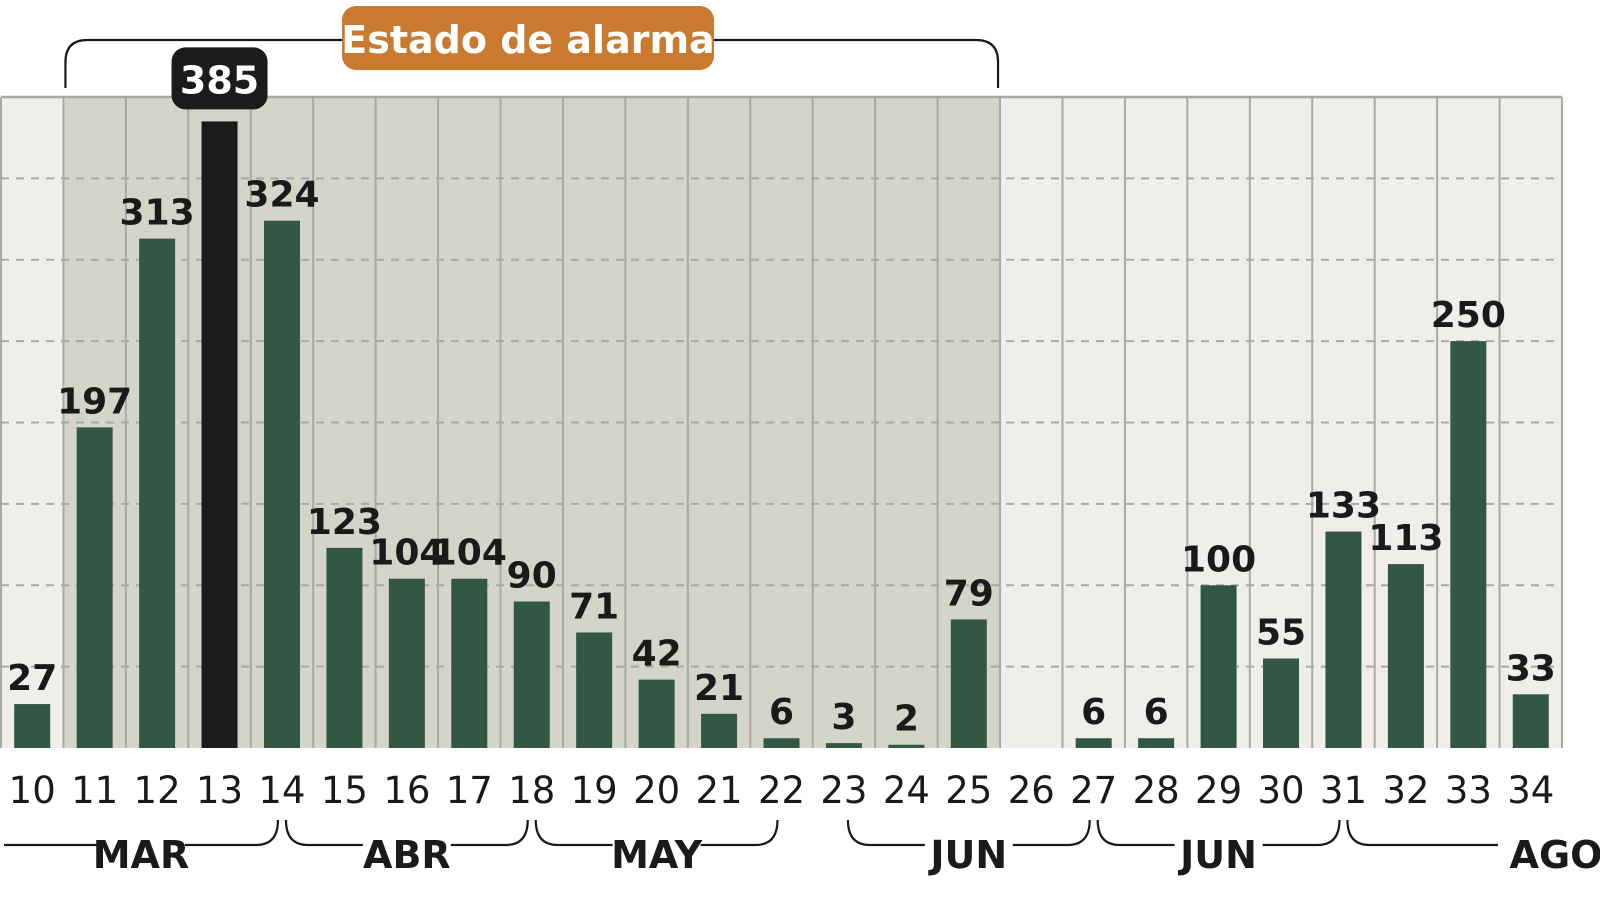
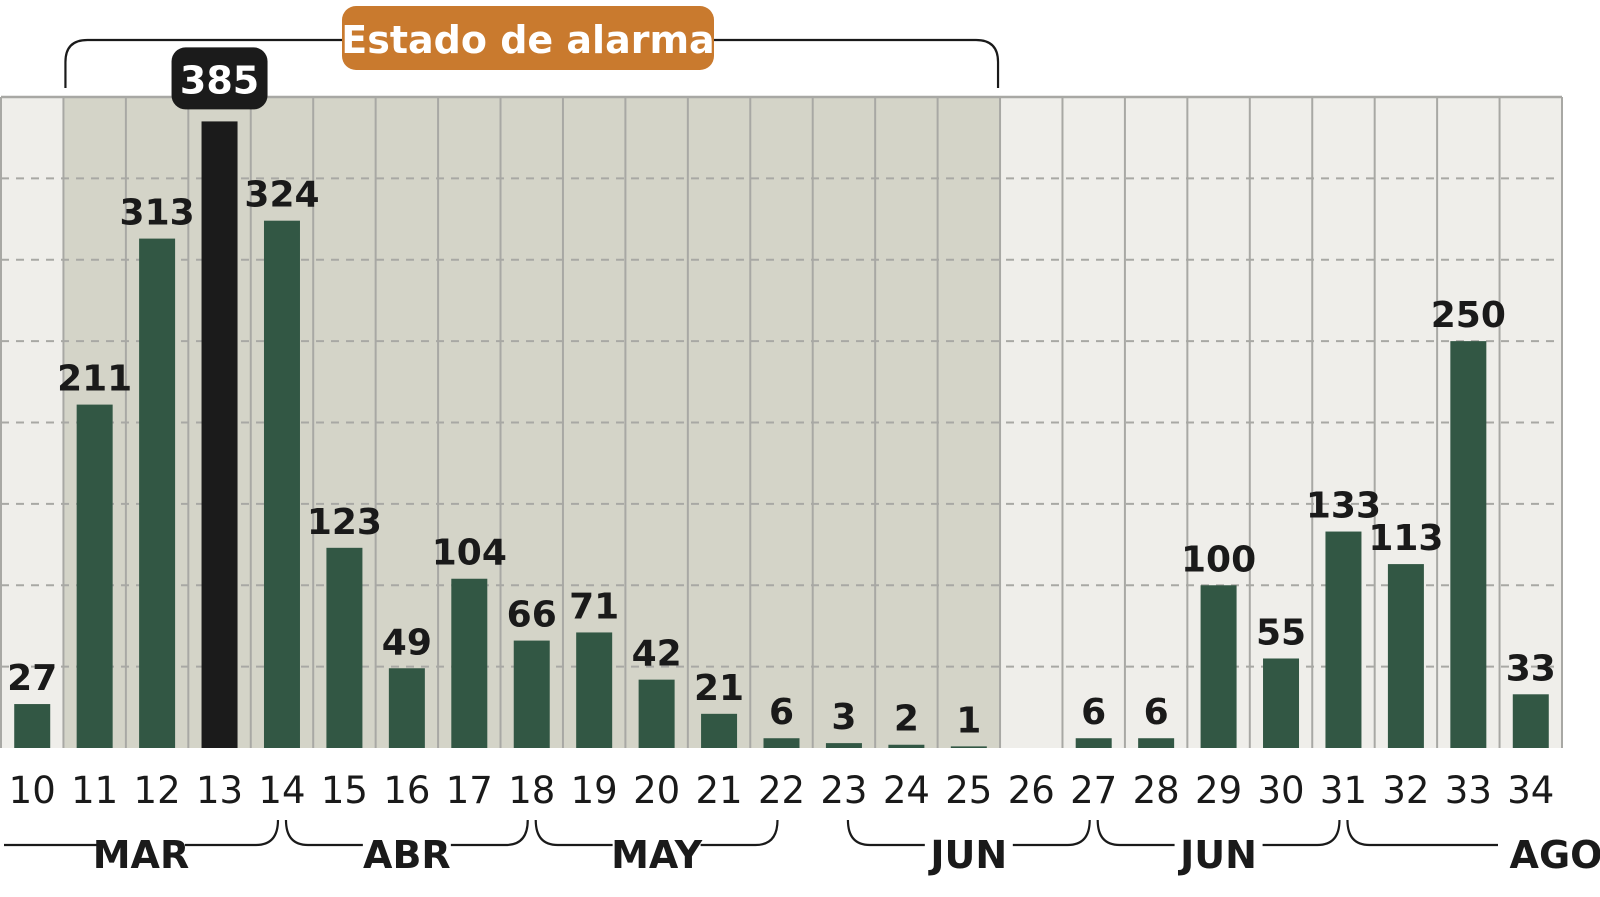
11: 197 -> 211
16: 104 -> 49
18: 90 -> 66
25: 79 -> 1
